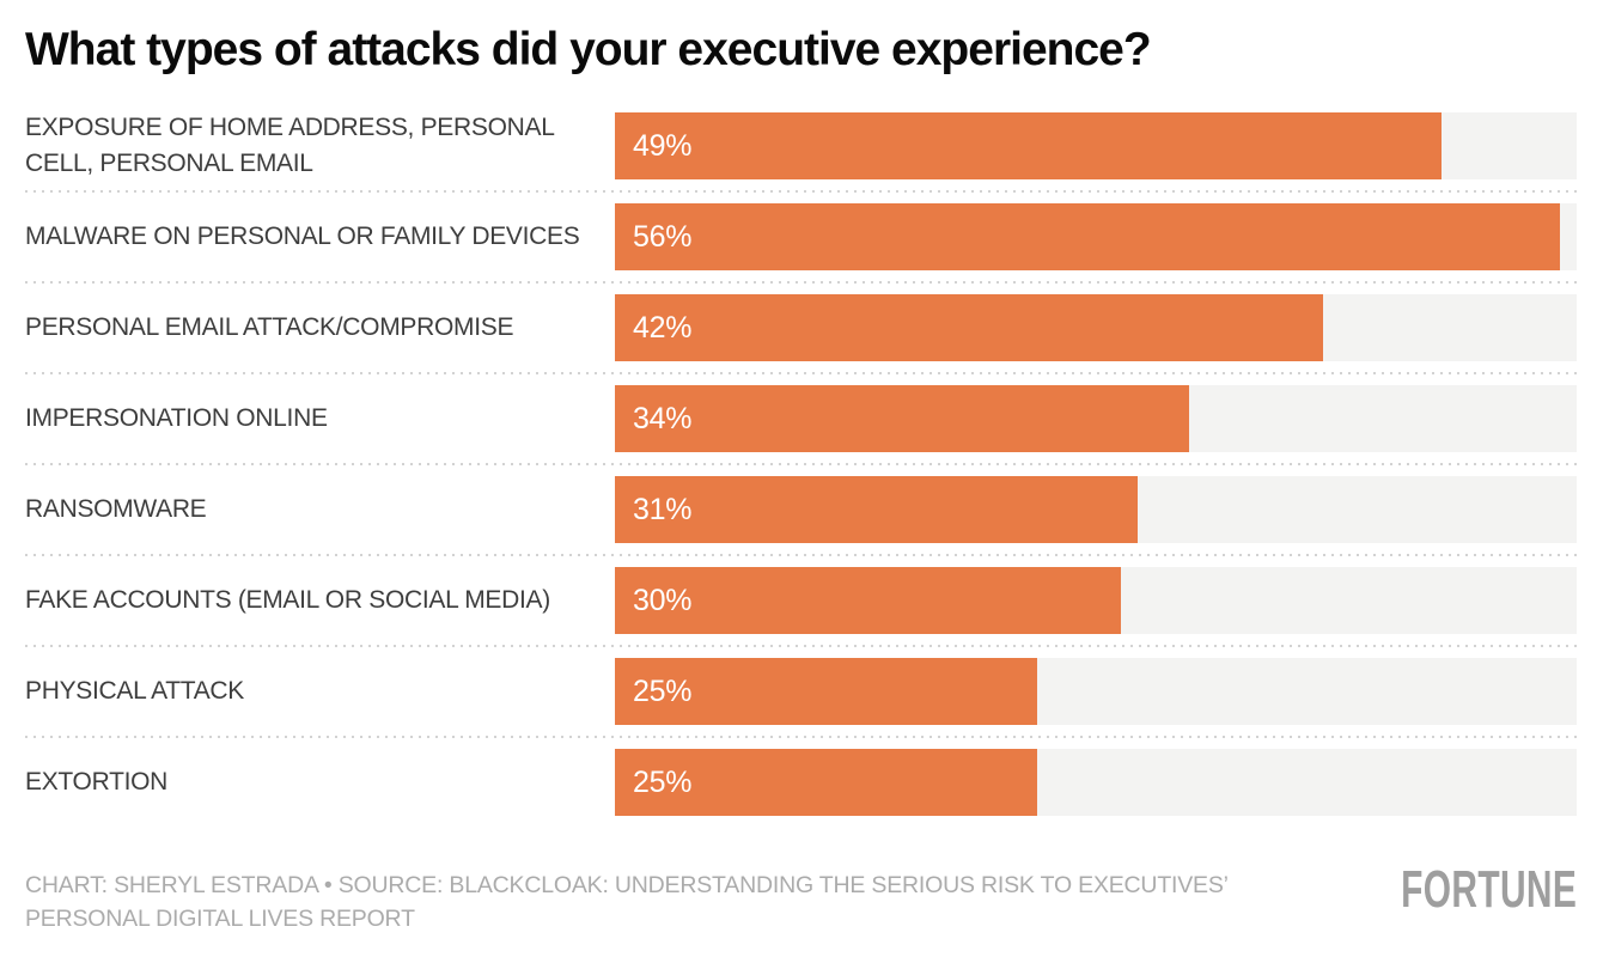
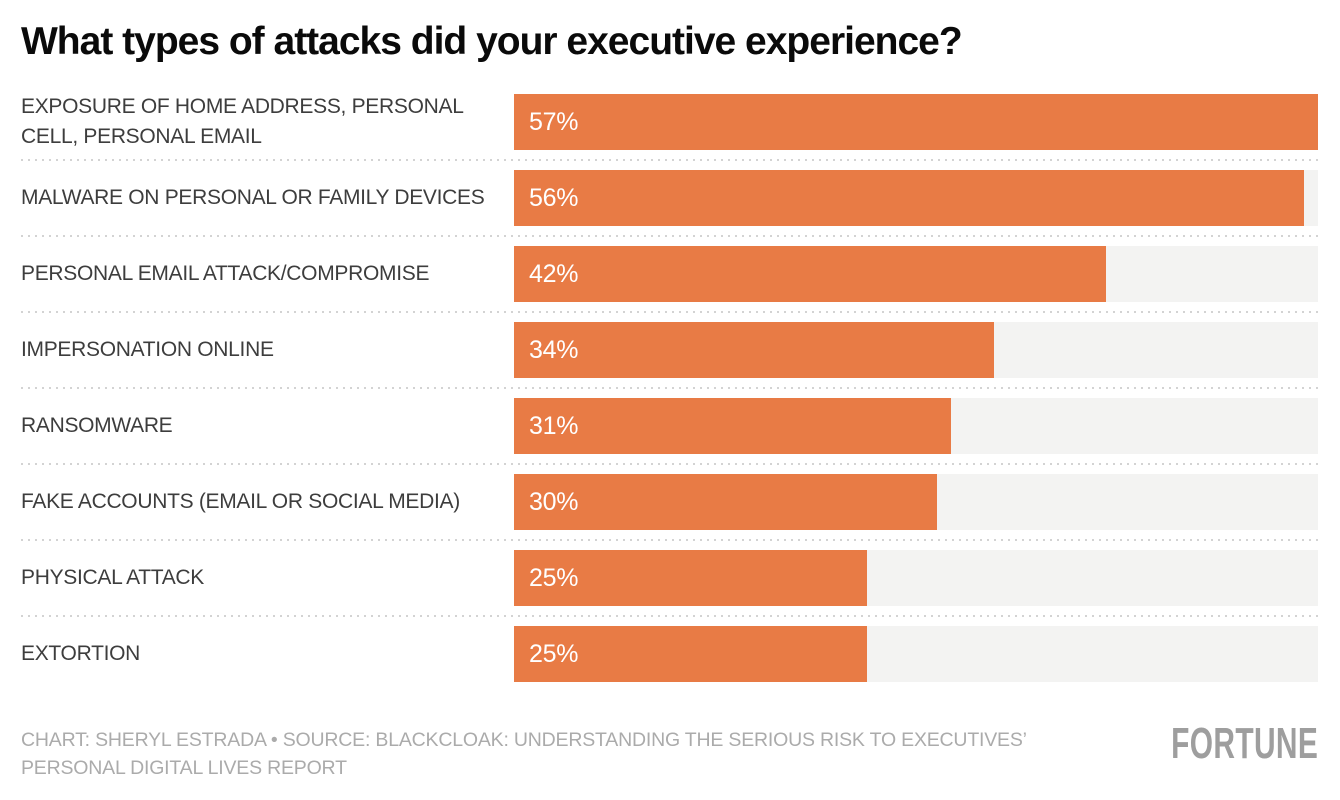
EXPOSURE OF HOME ADDRESS, PERSONAL CELL, PERSONAL EMAIL: 49% -> 57%
